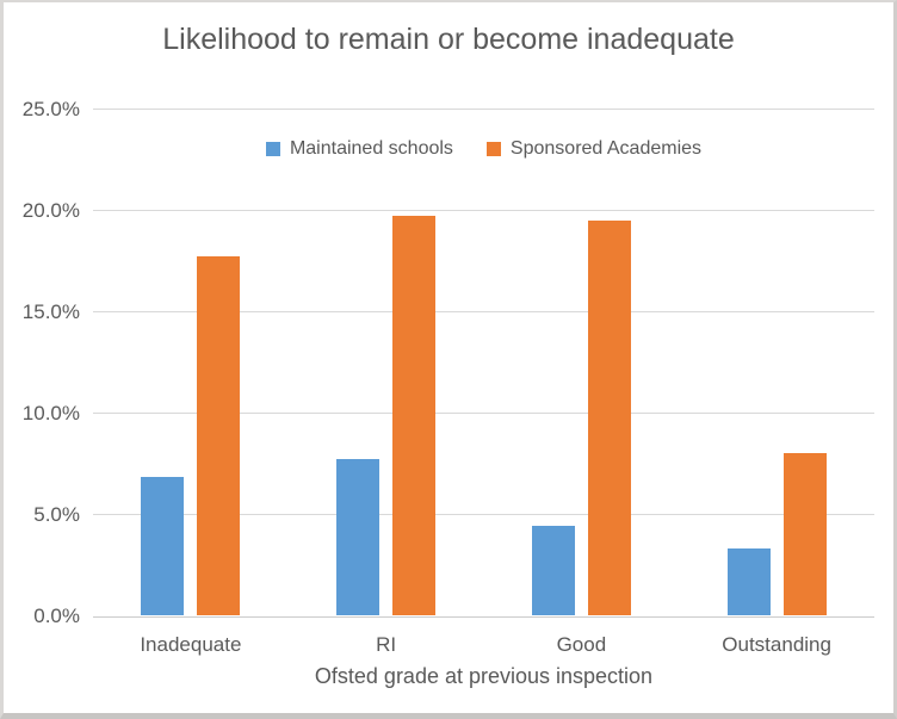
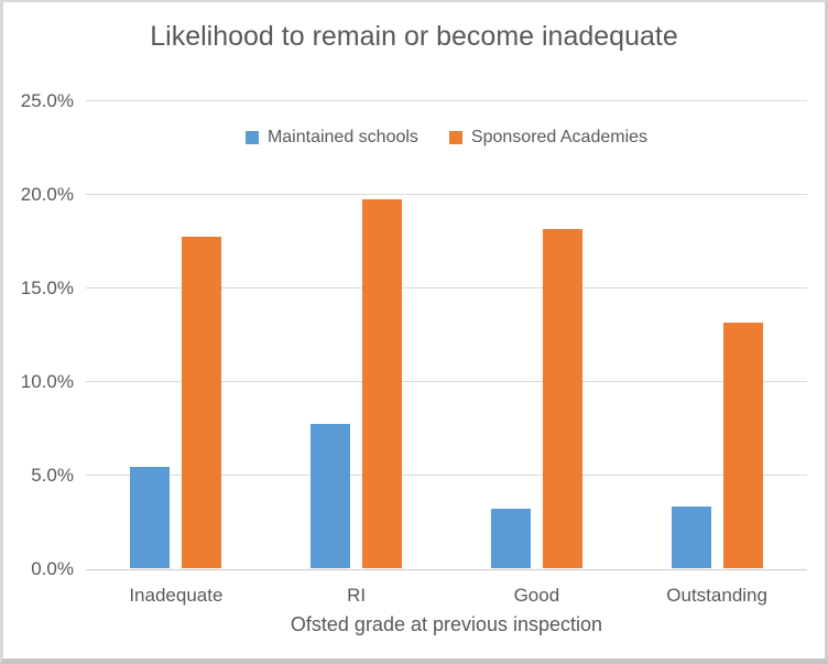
Maintained schools/Inadequate: 6.8% -> 5.4%
Maintained schools/Good: 4.4% -> 3.2%
Sponsored Academies/Good: 19.5% -> 18.1%
Sponsored Academies/Outstanding: 8.0% -> 13.1%
